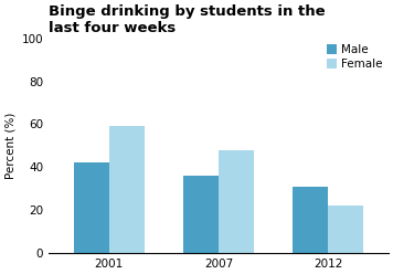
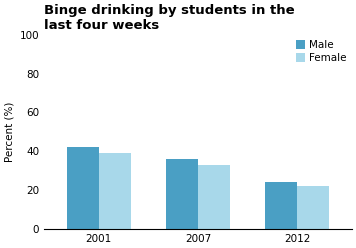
Female/2001: 59 -> 39
Female/2007: 48 -> 33
Male/2012: 31 -> 24
